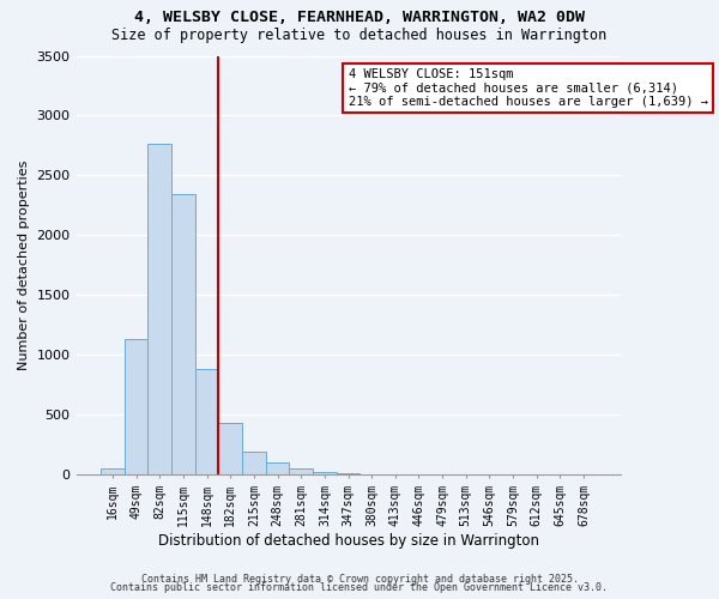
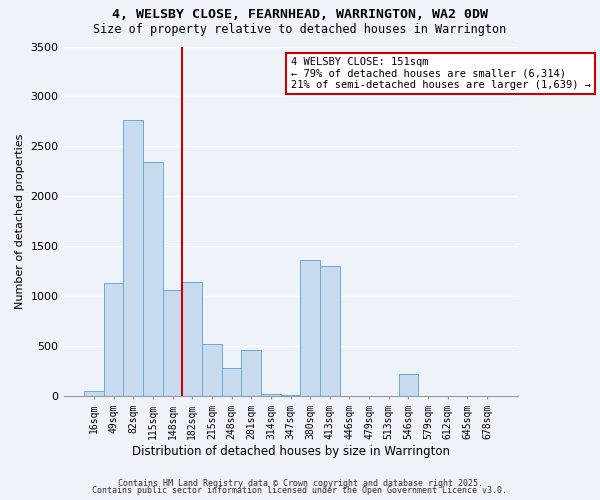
148sqm: 880 -> 1060
182sqm: 430 -> 1140
215sqm: 190 -> 520
248sqm: 100 -> 280
281sqm: 60 -> 460
380sqm: 0 -> 1360
413sqm: 0 -> 1300
546sqm: 0 -> 220
